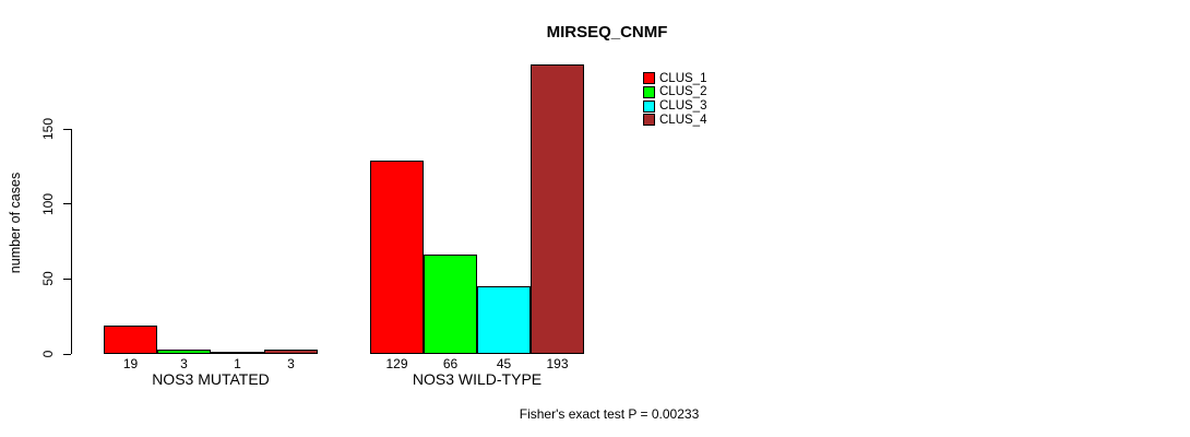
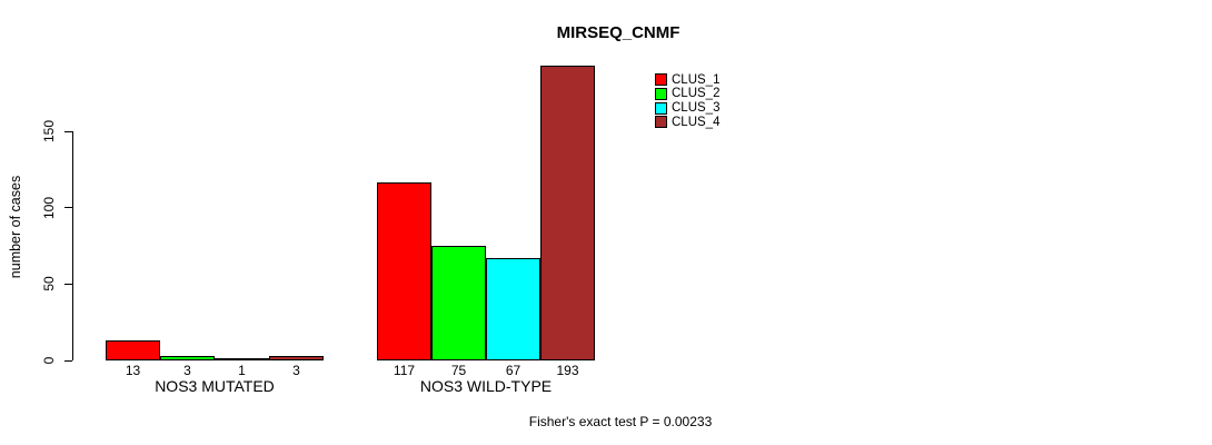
CLUS_1/NOS3 MUTATED: 19 -> 13
CLUS_1/NOS3 WILD-TYPE: 129 -> 117
CLUS_2/NOS3 WILD-TYPE: 66 -> 75
CLUS_3/NOS3 WILD-TYPE: 45 -> 67
